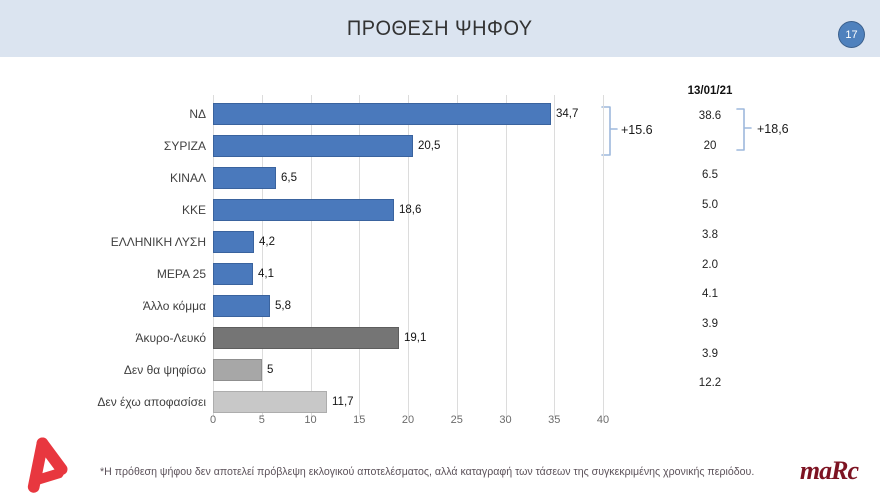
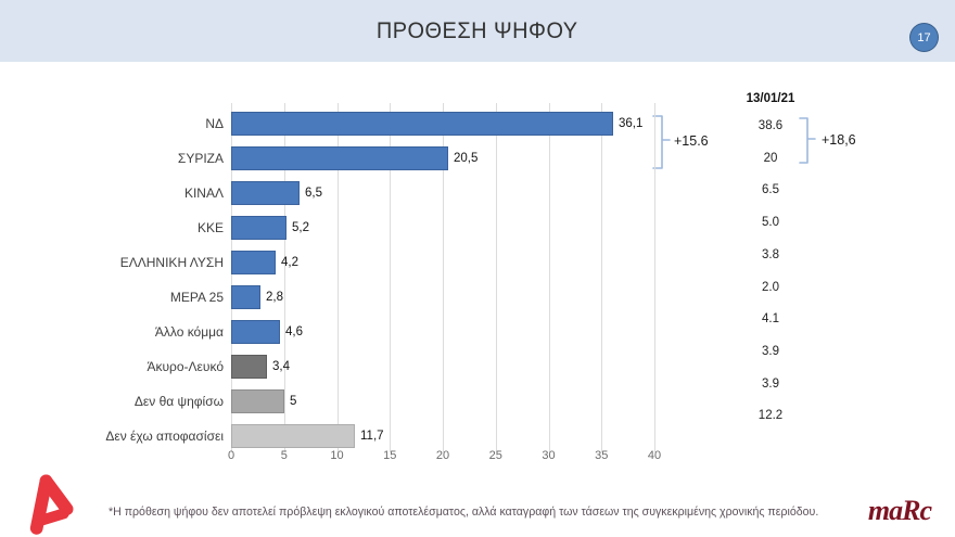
ΝΔ: 34,7 -> 36,1
ΚΚΕ: 18,6 -> 5,2
ΜΕΡΑ 25: 4,1 -> 2,8
Άλλο κόμμα: 5,8 -> 4,6
Άκυρο-Λευκό: 19,1 -> 3,4
